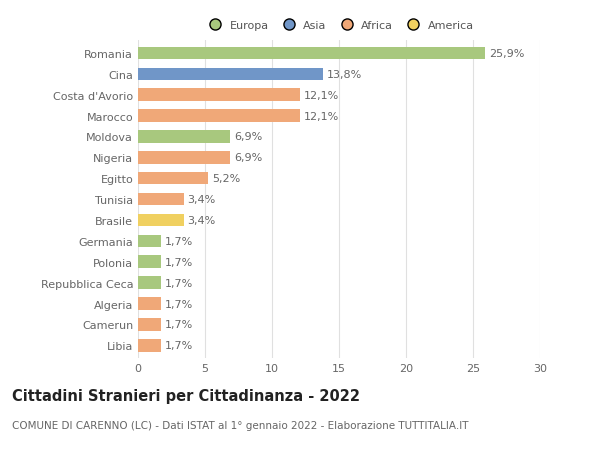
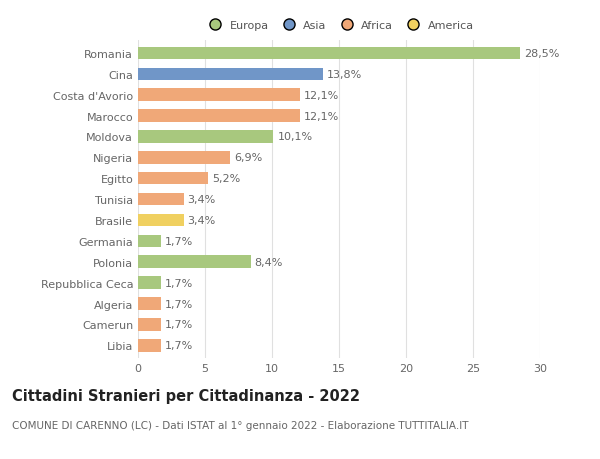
Romania: 25,9% -> 28,5%
Moldova: 6,9% -> 10,1%
Polonia: 1,7% -> 8,4%
